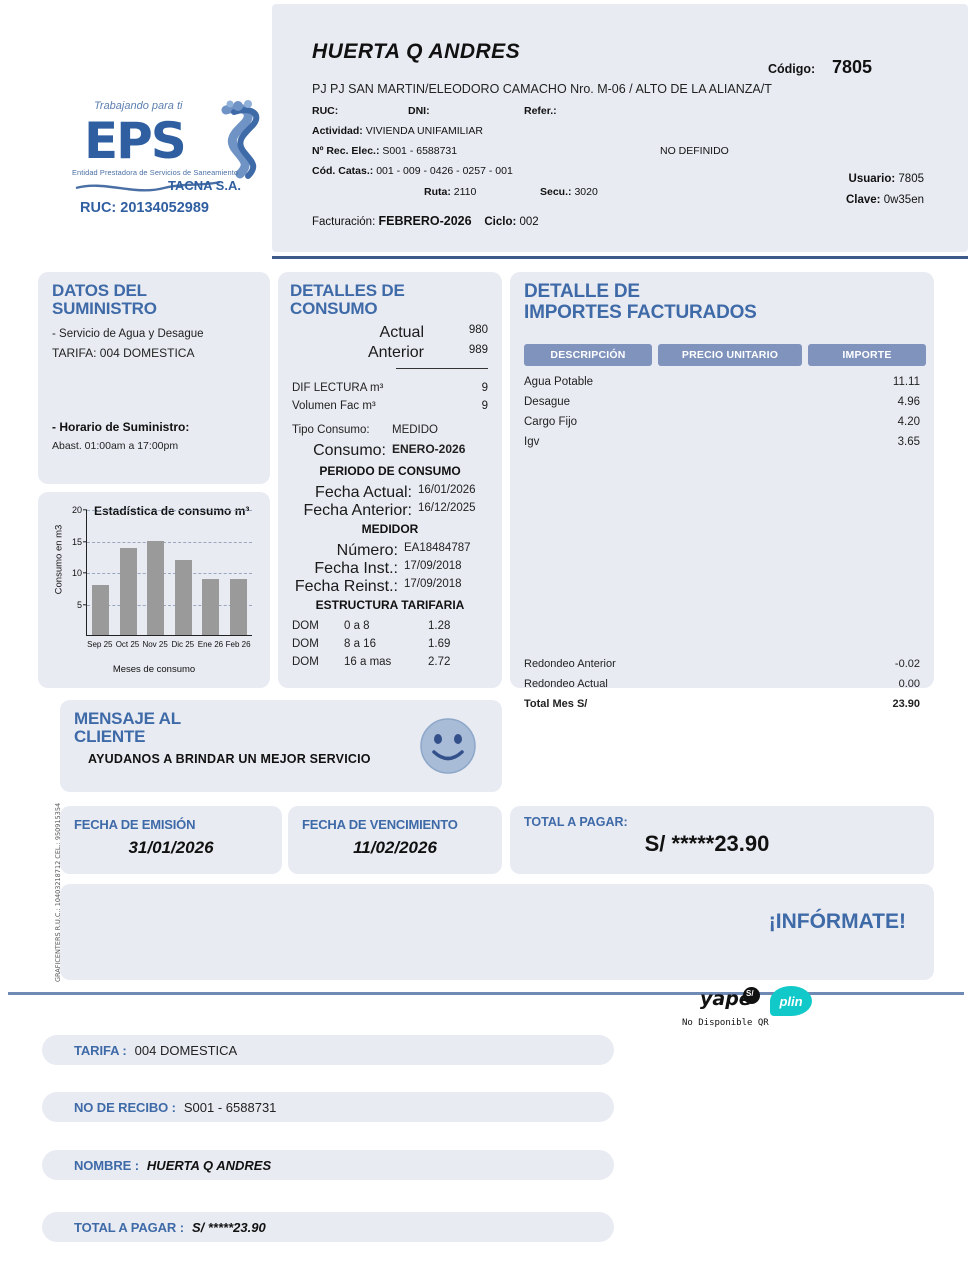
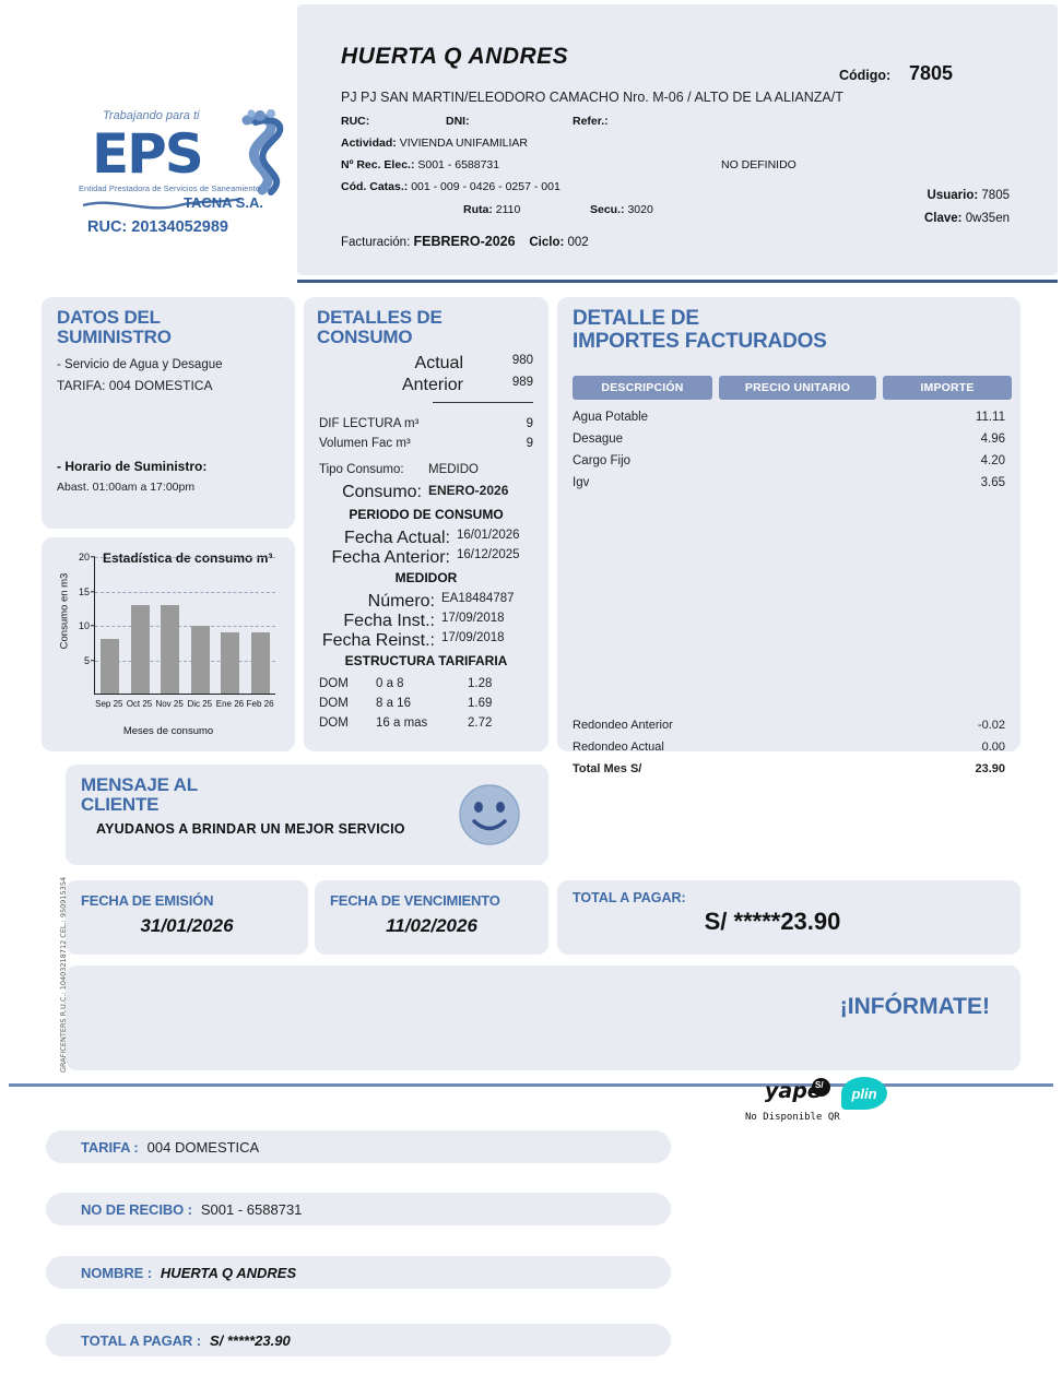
Oct 25: 14 -> 13
Nov 25: 15 -> 13
Dic 25: 12 -> 10
